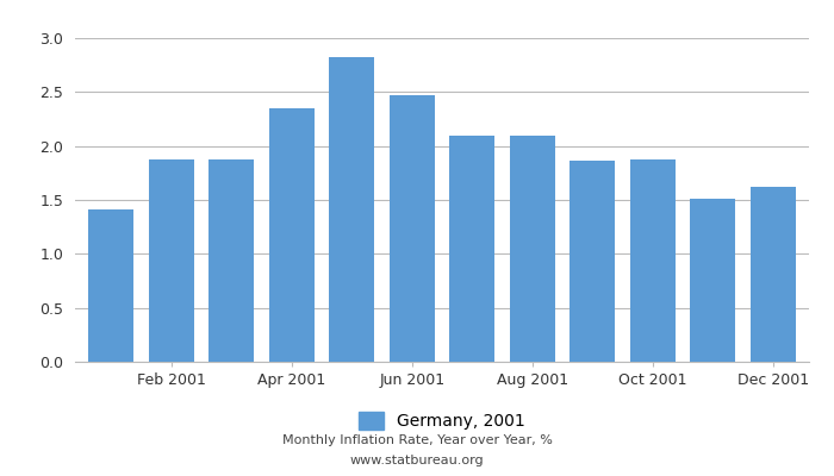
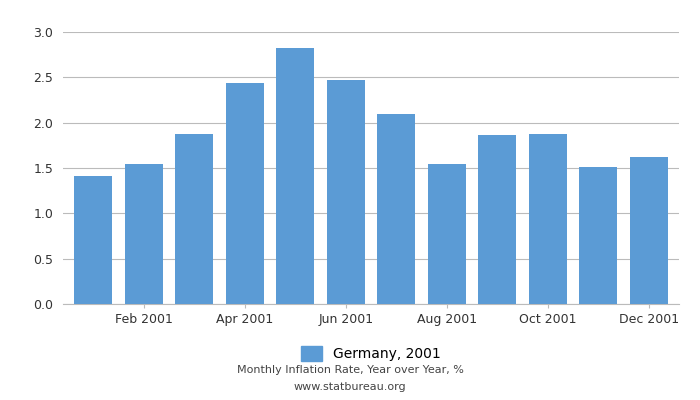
Feb 2001: 1.88 -> 1.54
Apr 2001: 2.35 -> 2.44
Aug 2001: 2.10 -> 1.54
